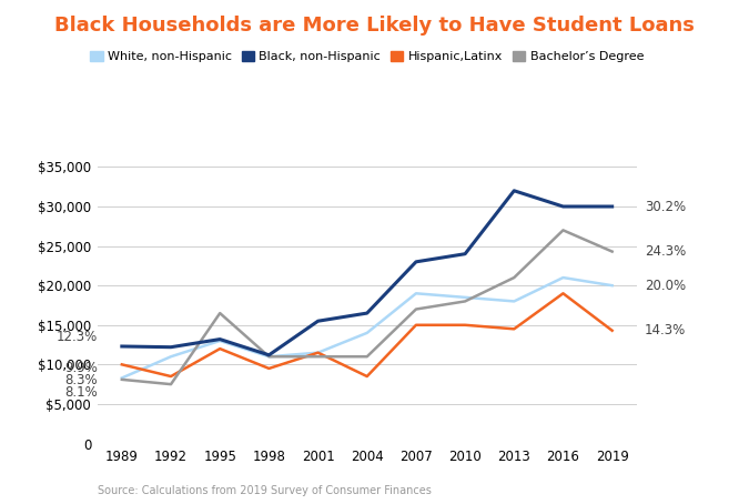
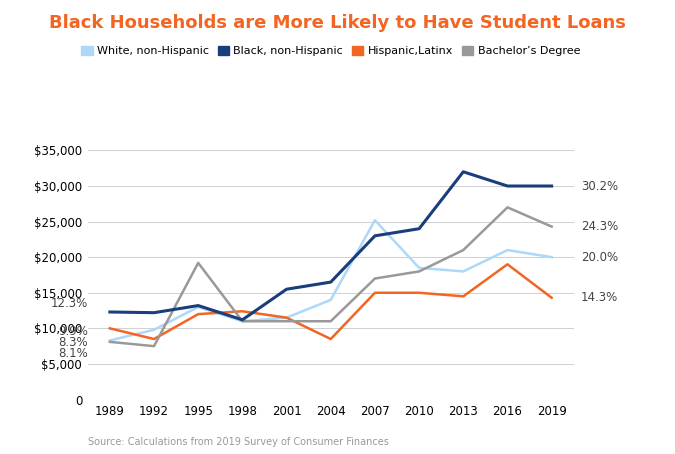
White, non-Hispanic/1992: $11,000 -> $9,800
Bachelor’s Degree/1995: $16,500 -> $19,200
Hispanic,Latinx/1998: $9,500 -> $12,400
White, non-Hispanic/2007: $19,000 -> $25,200
